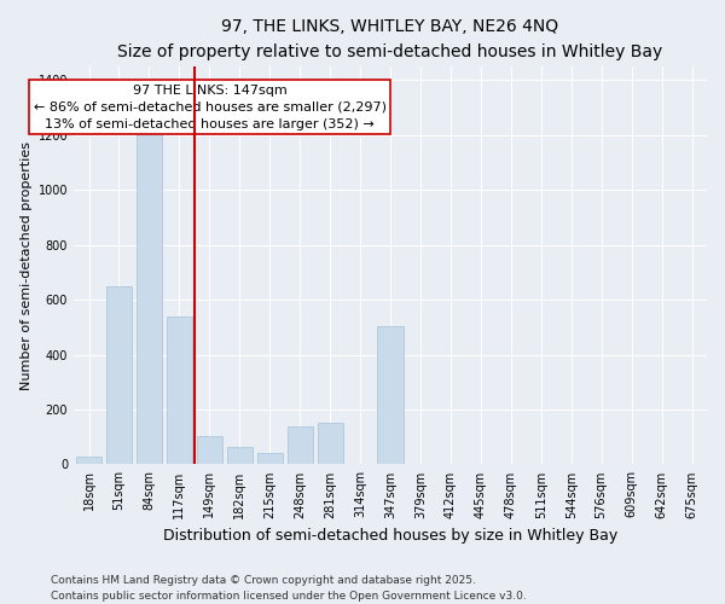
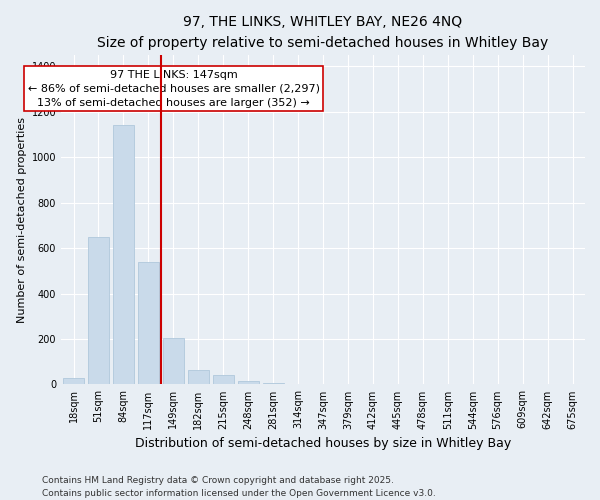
84sqm: 1215 -> 1140
149sqm: 105 -> 205
248sqm: 140 -> 15
281sqm: 150 -> 8
347sqm: 505 -> 2
